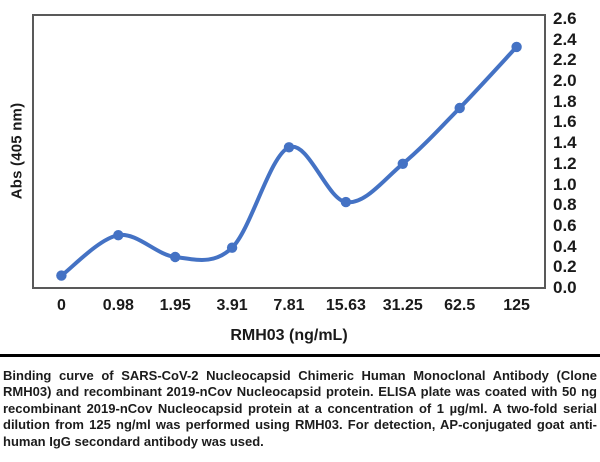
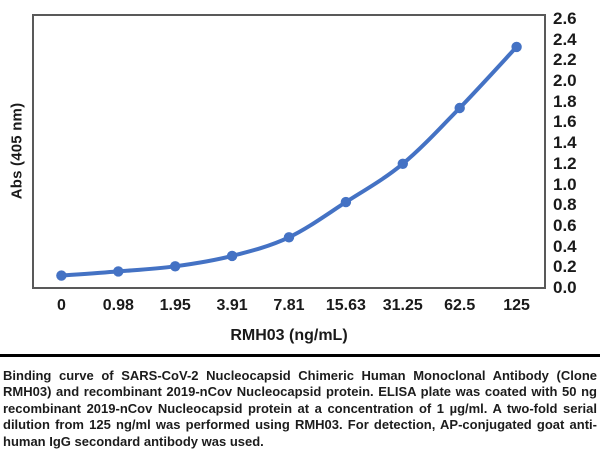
0.98: 0.51 -> 0.16
1.95: 0.30 -> 0.21
3.91: 0.39 -> 0.31
7.81: 1.36 -> 0.49
